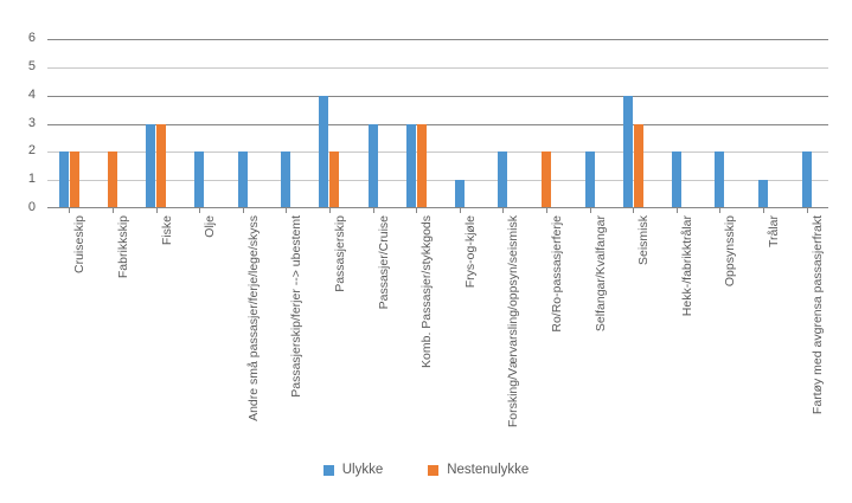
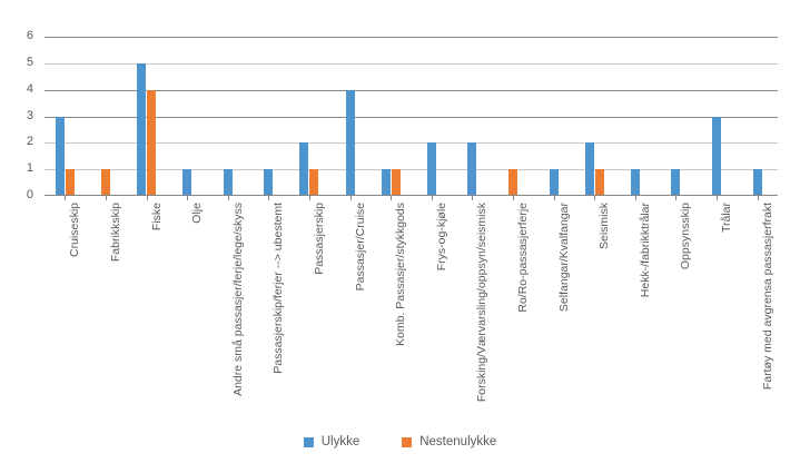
Ulykke/Cruiseskip: 2 -> 3
Nestenulykke/Cruiseskip: 2 -> 1
Nestenulykke/Fabrikkskip: 2 -> 1
Ulykke/Fiske: 3 -> 5
Nestenulykke/Fiske: 3 -> 4
Ulykke/Olje: 2 -> 1
Ulykke/Andre små passasjer/ferje/lege/skyss: 2 -> 1
Ulykke/Passasjerskip/ferjer --> ubestemt: 2 -> 1
Ulykke/Passasjerskip: 4 -> 2
Nestenulykke/Passasjerskip: 2 -> 1
Ulykke/Passasjer/Cruise: 3 -> 4
Ulykke/Komb. Passasjer/stykkgods: 3 -> 1
Nestenulykke/Komb. Passasjer/stykkgods: 3 -> 1
Ulykke/Frys-og-kjøle: 1 -> 2
Nestenulykke/Ro/Ro-passasjerferje: 2 -> 1
Ulykke/Selfangar/Kvalfangar: 2 -> 1
Ulykke/Seismisk: 4 -> 2
Nestenulykke/Seismisk: 3 -> 1
Ulykke/Hekk-/fabrikktrålar: 2 -> 1
Ulykke/Oppsynsskip: 2 -> 1
Ulykke/Trålar: 1 -> 3
Ulykke/Fartøy med avgrensa passasjerfrakt: 2 -> 1
